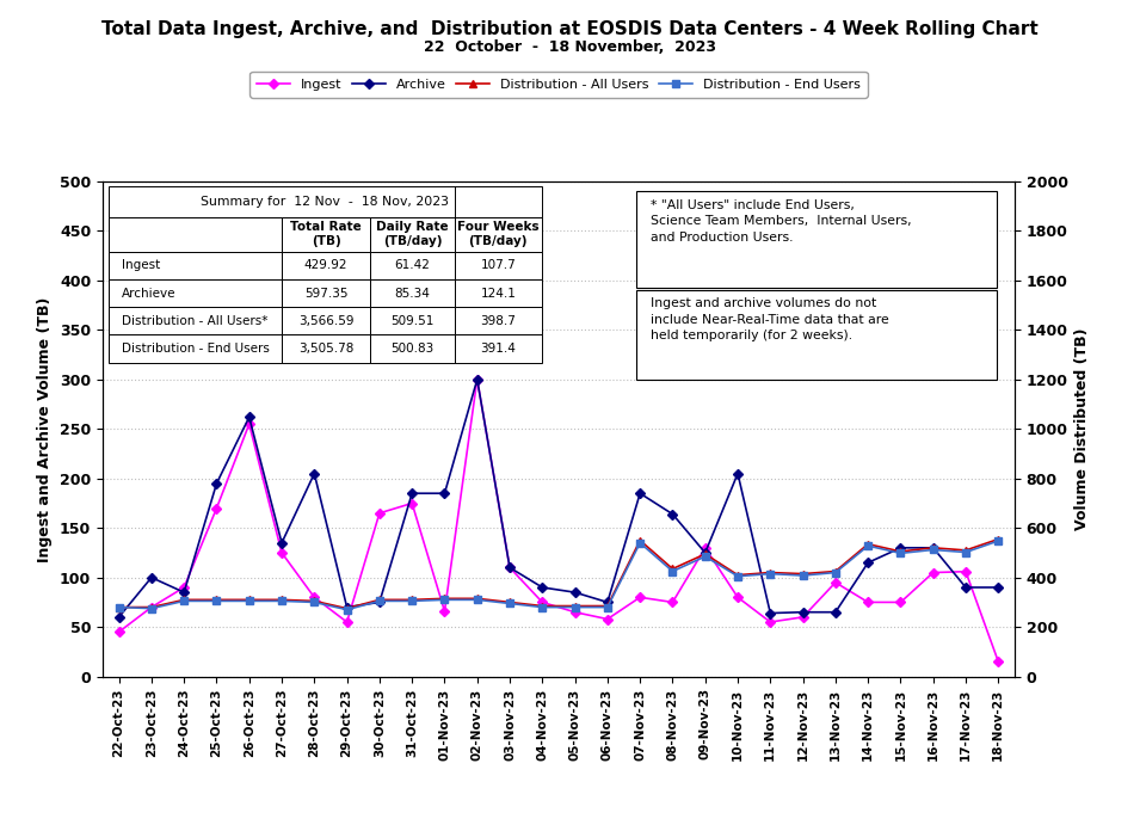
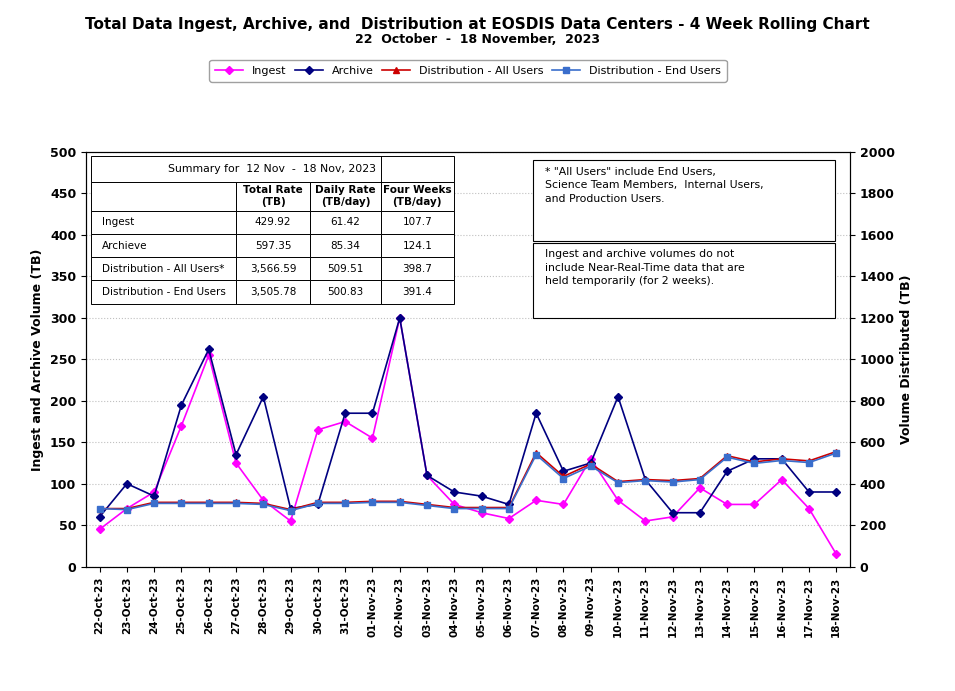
Ingest/01-Nov-23: 66 -> 155
Archive/08-Nov-23: 164 -> 115
Archive/11-Nov-23: 64 -> 105
Ingest/17-Nov-23: 106 -> 70
